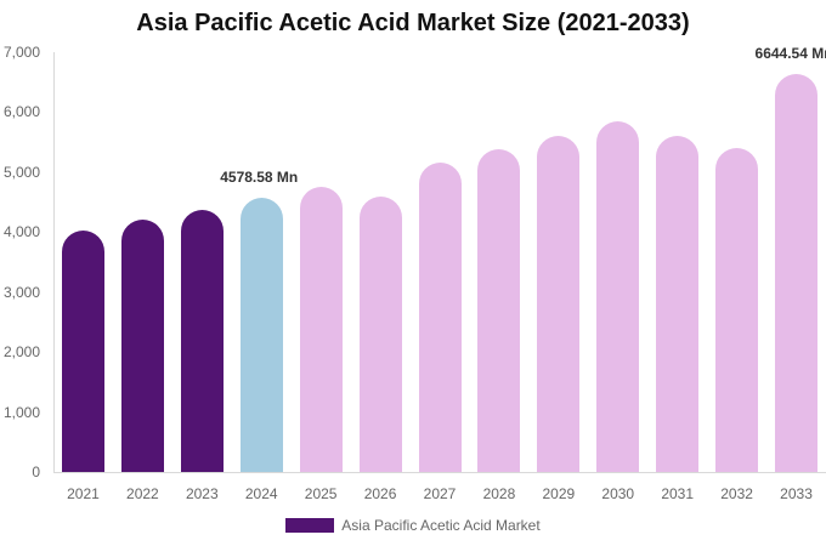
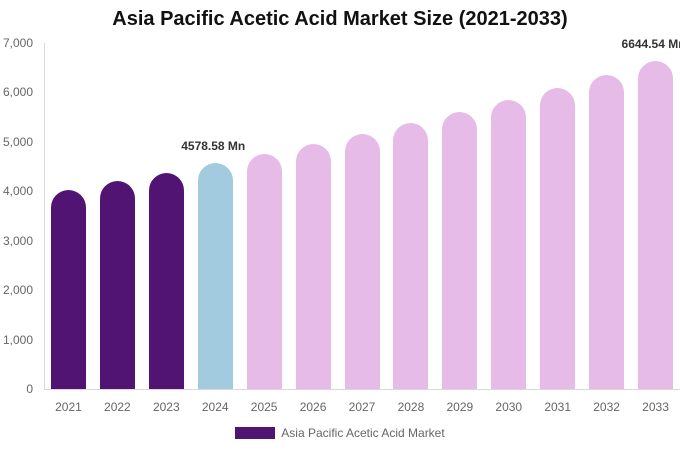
2026: 4600 -> 5000
2031: 5600 -> 6100
2032: 5400 -> 6400
